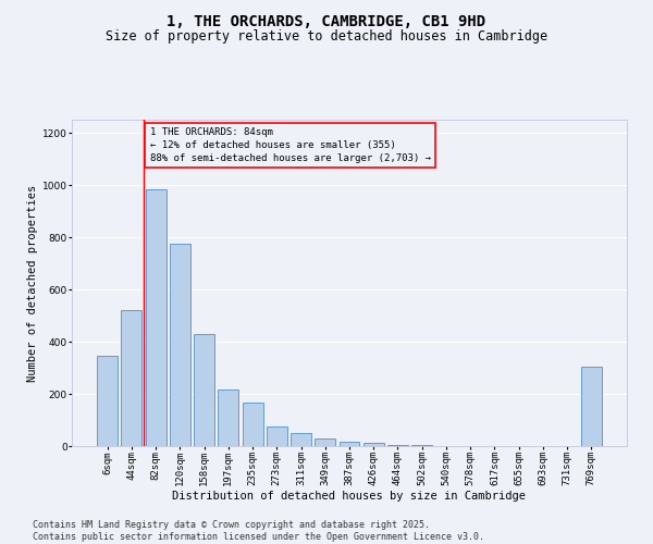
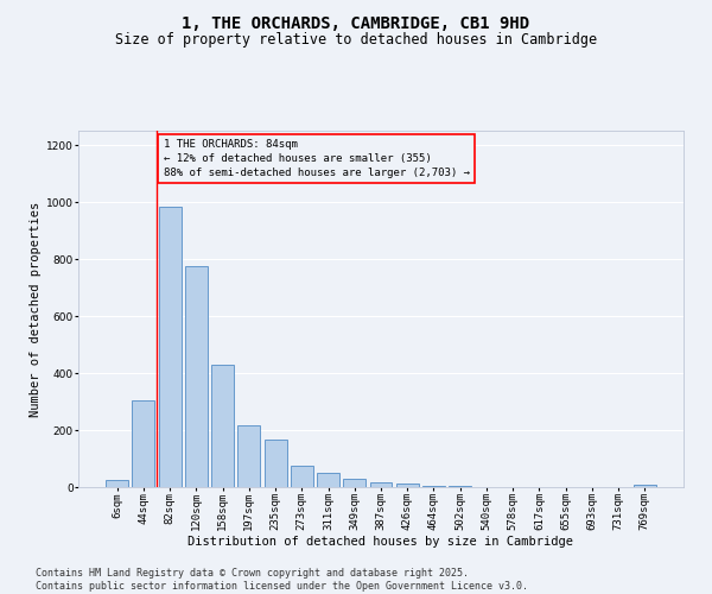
6sqm: 345 -> 25
44sqm: 520 -> 305
769sqm: 305 -> 10
